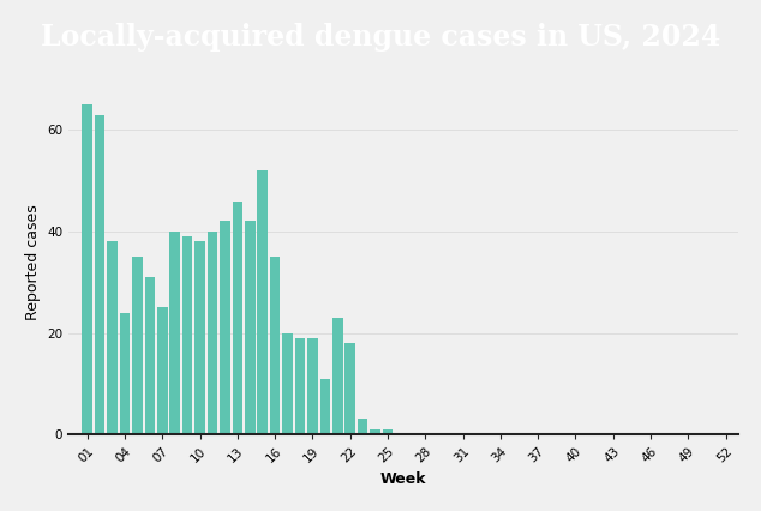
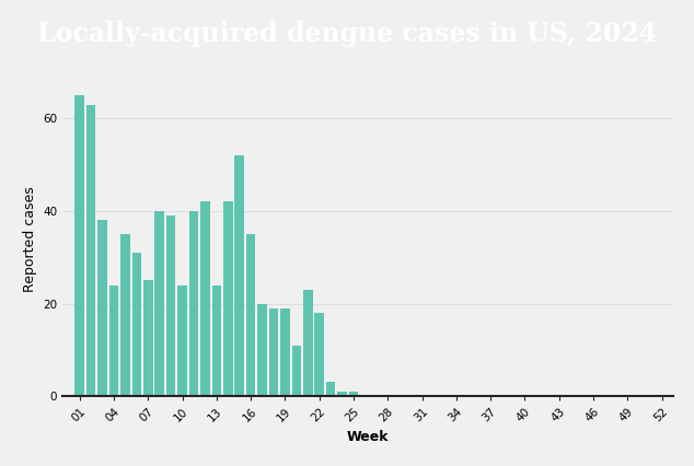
10: 38 -> 24
13: 46 -> 24
